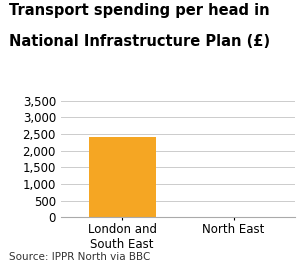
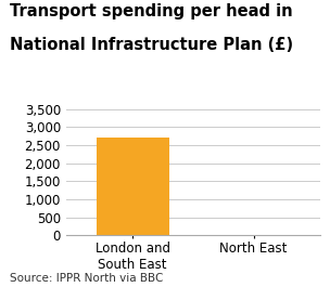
London and South East: 2,400 -> 2,700
